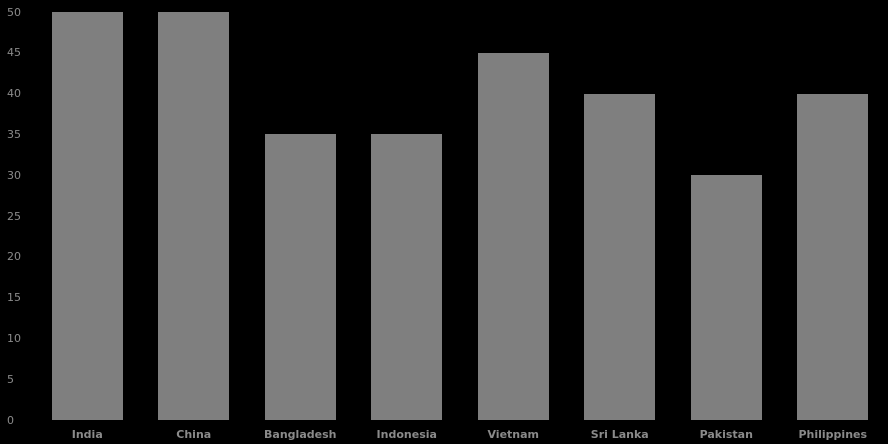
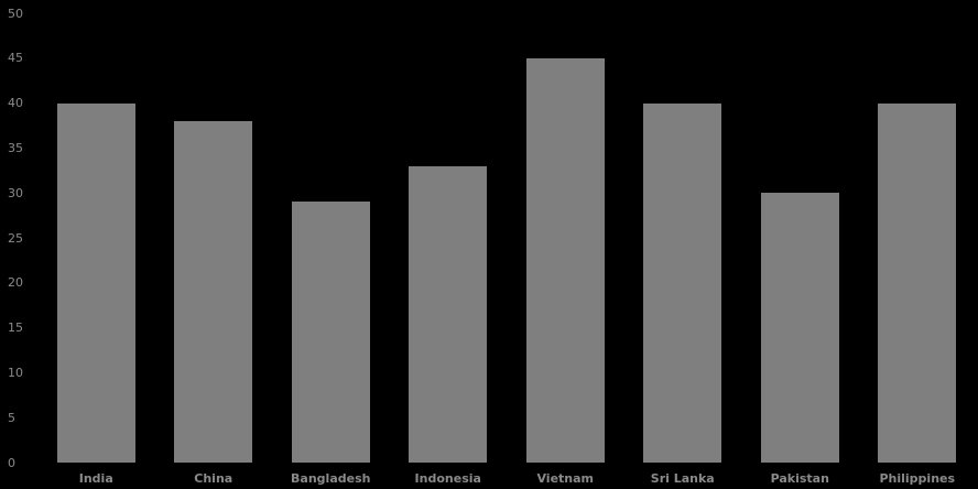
India: 50 -> 40
China: 50 -> 38
Bangladesh: 35 -> 29
Indonesia: 35 -> 33
